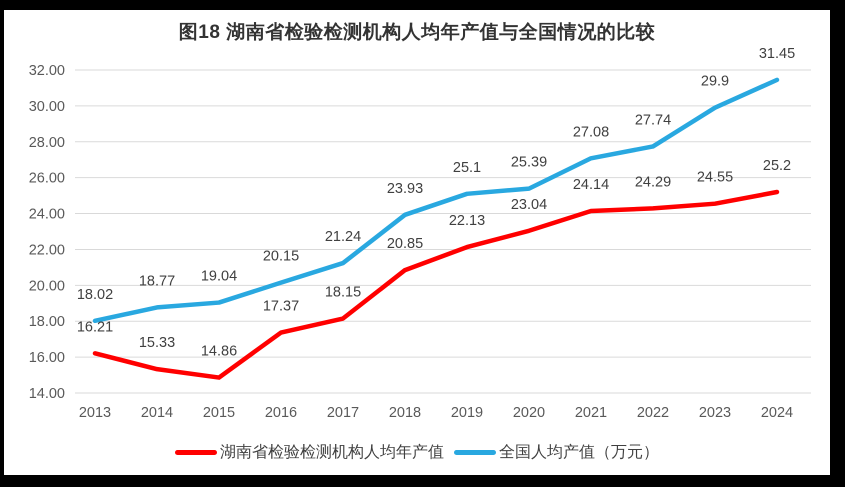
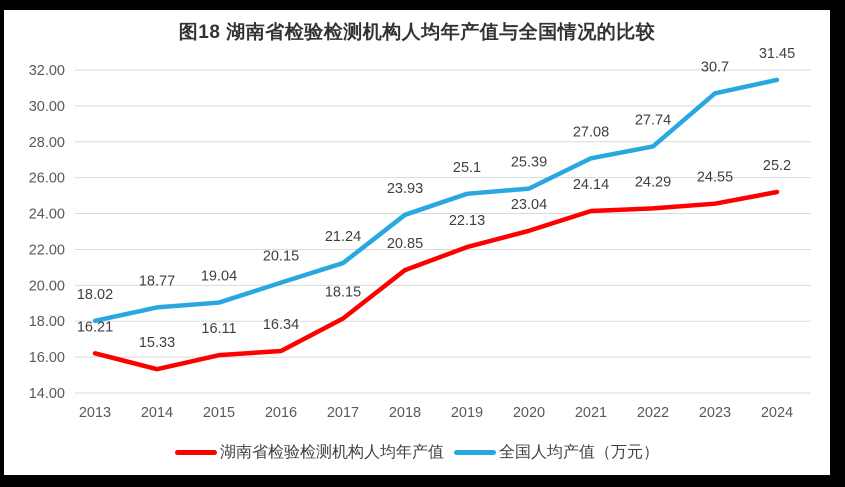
湖南省检验检测机构人均年产值/2015: 14.86 -> 16.11
湖南省检验检测机构人均年产值/2016: 17.37 -> 16.34
全国人均产值（万元）/2023: 29.9 -> 30.7
